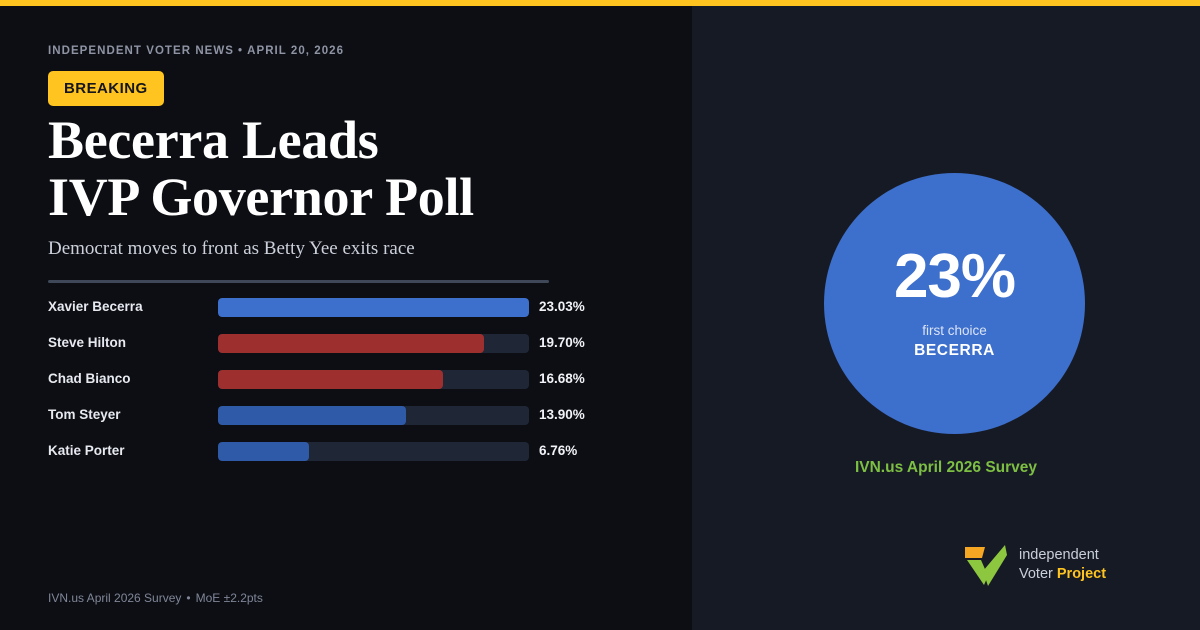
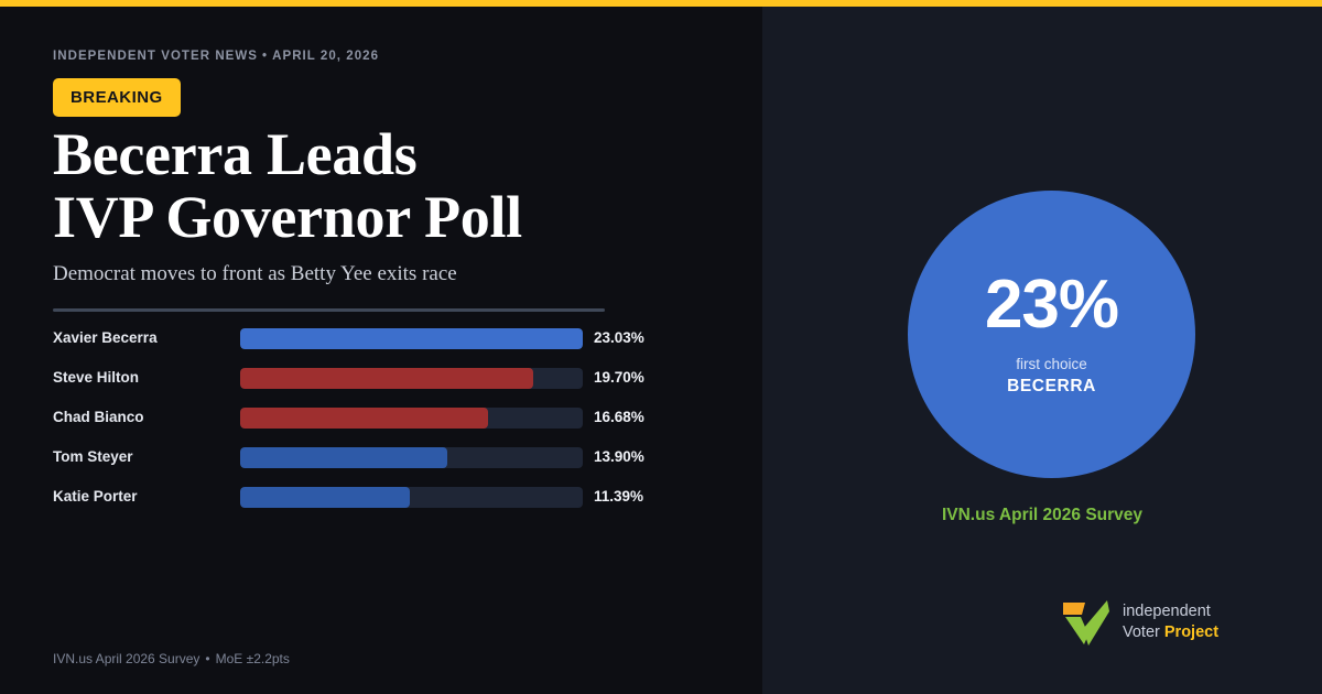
Katie Porter: 6.76% -> 11.39%
